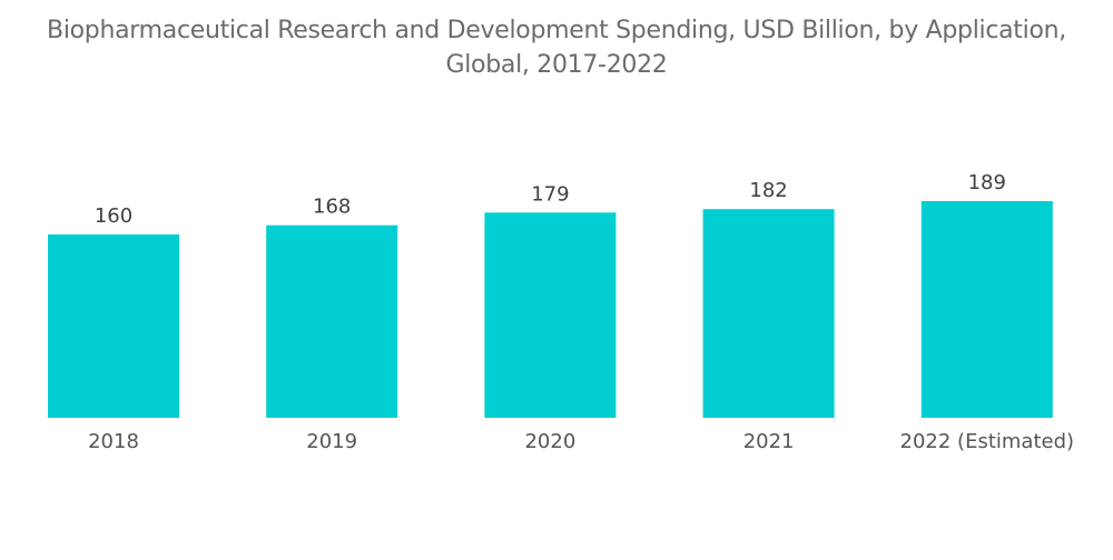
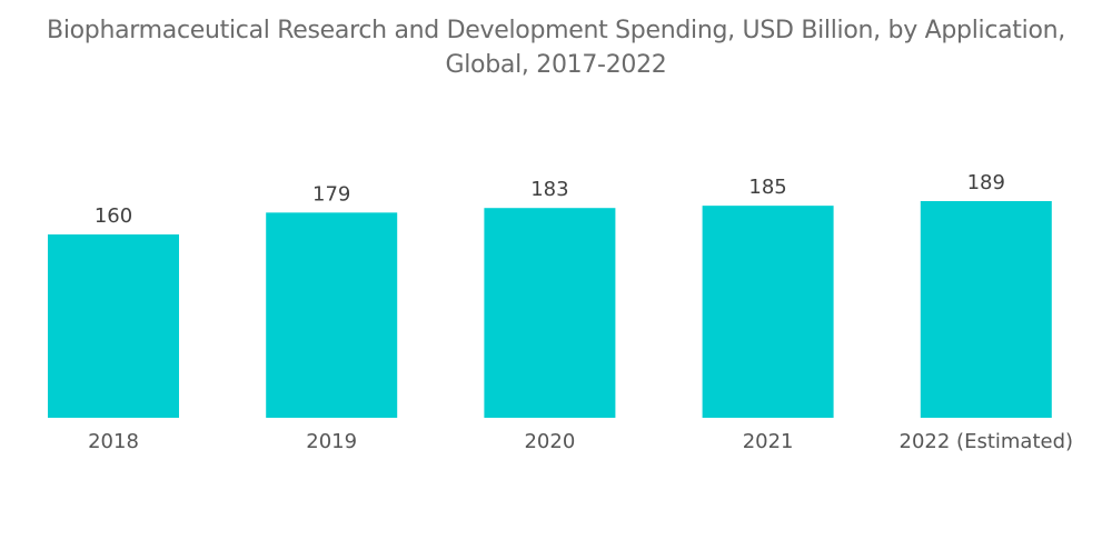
2019: 168 -> 179
2020: 179 -> 183
2021: 182 -> 185
